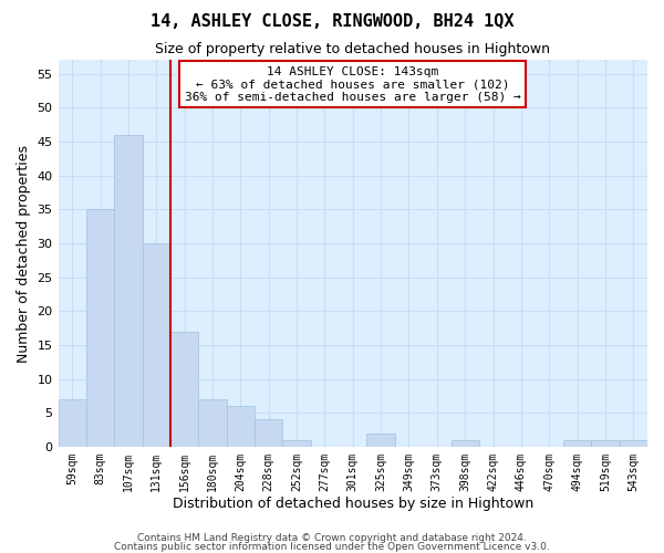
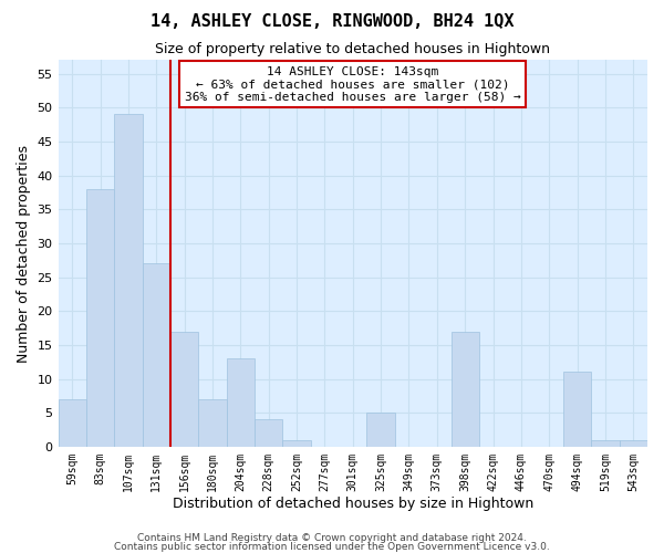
83sqm: 35 -> 38
107sqm: 46 -> 49
131sqm: 30 -> 27
204sqm: 6 -> 13
325sqm: 2 -> 5
398sqm: 1 -> 17
494sqm: 1 -> 11
